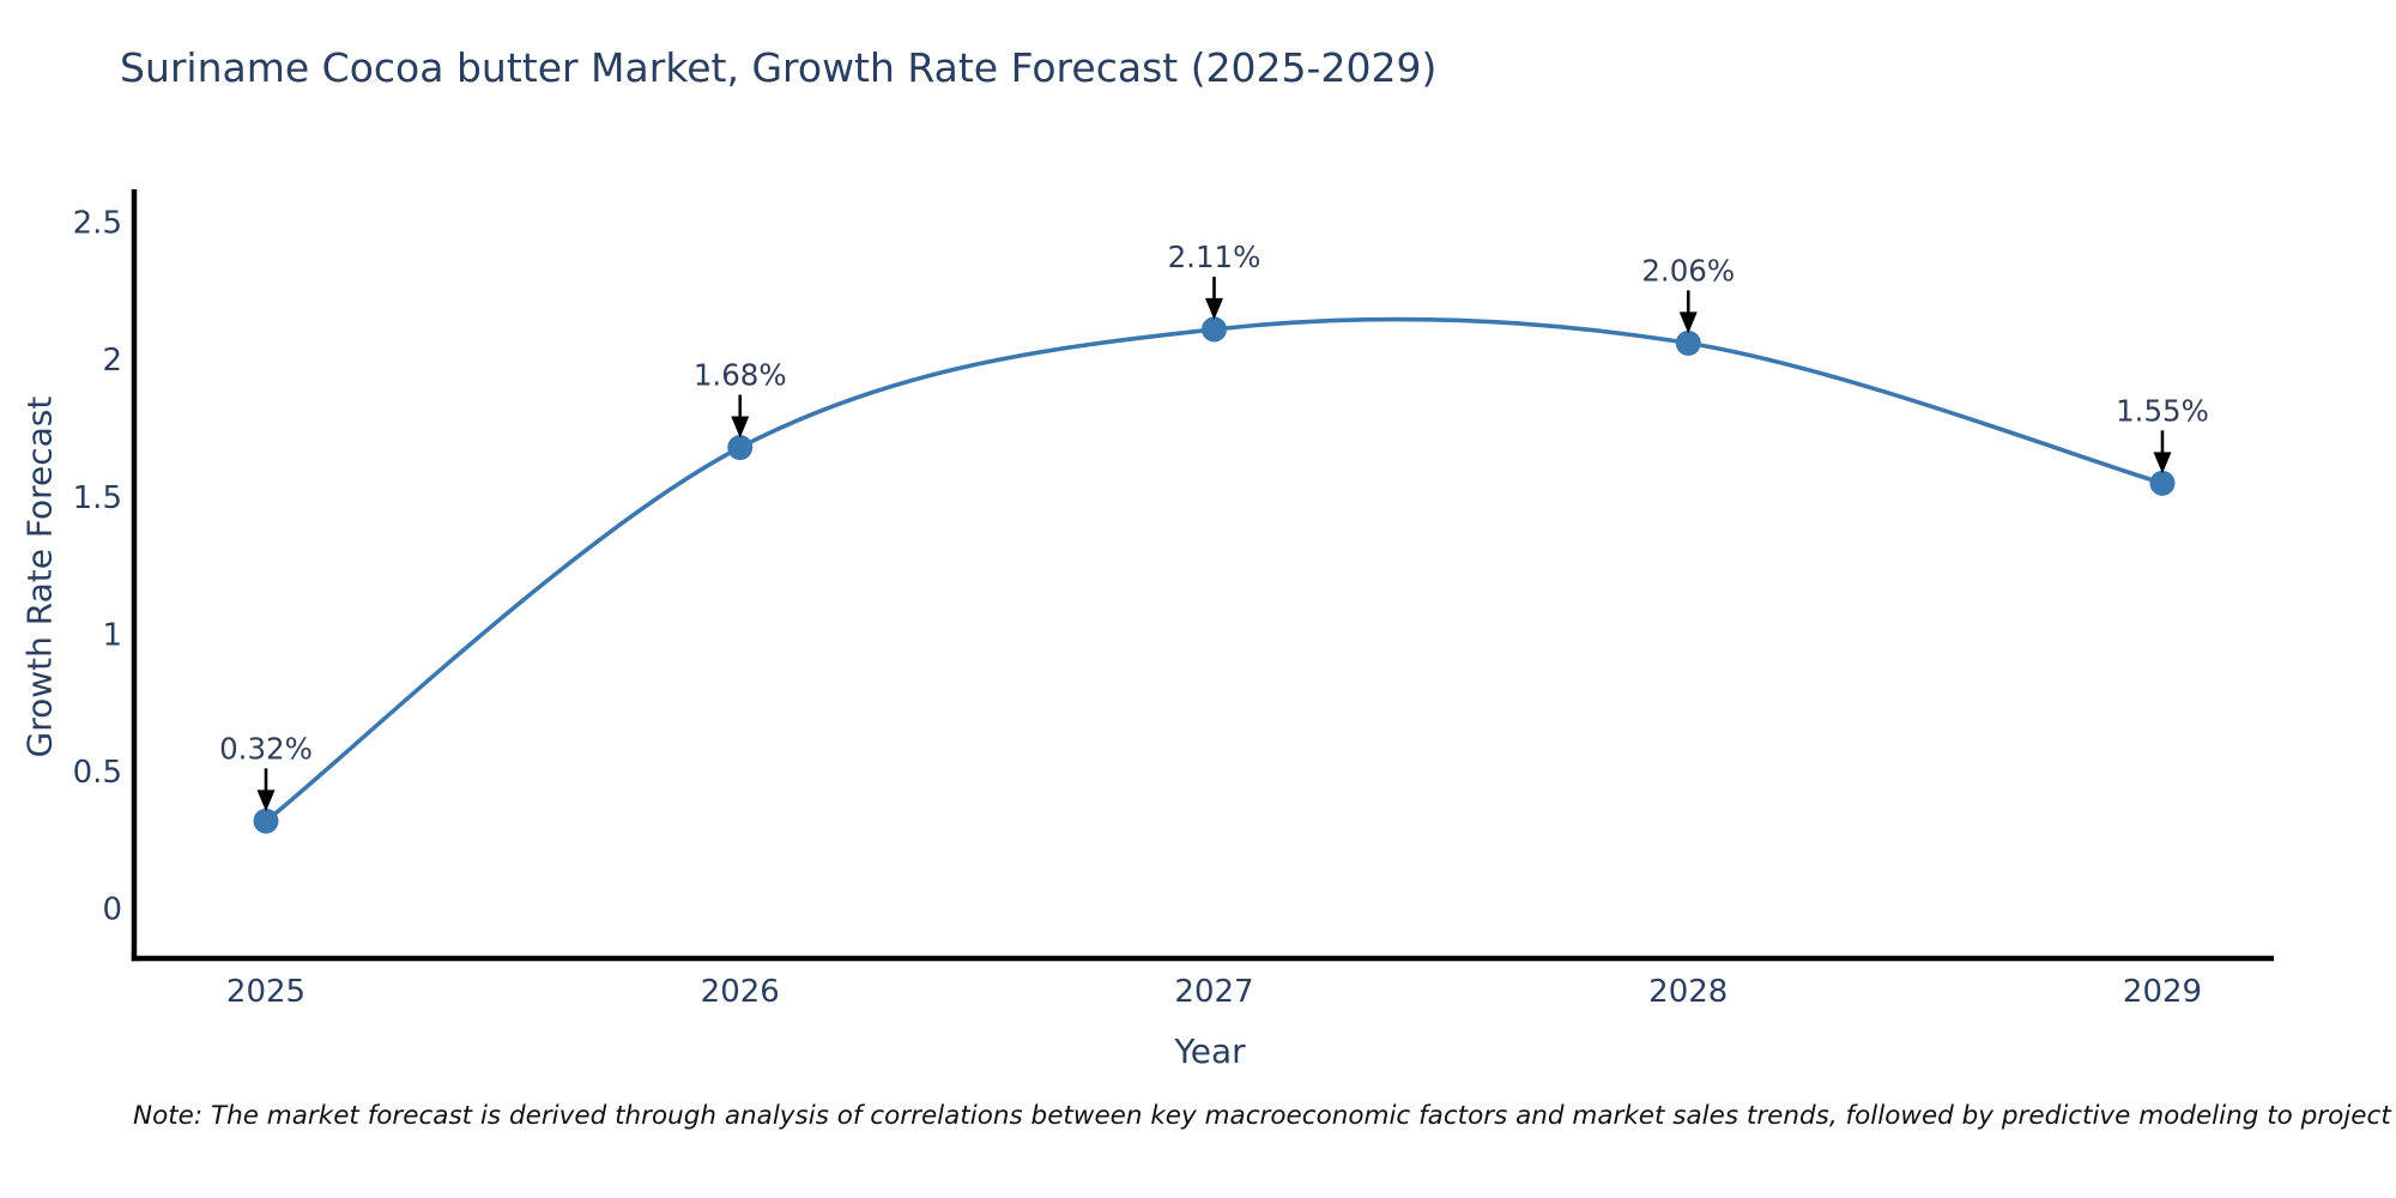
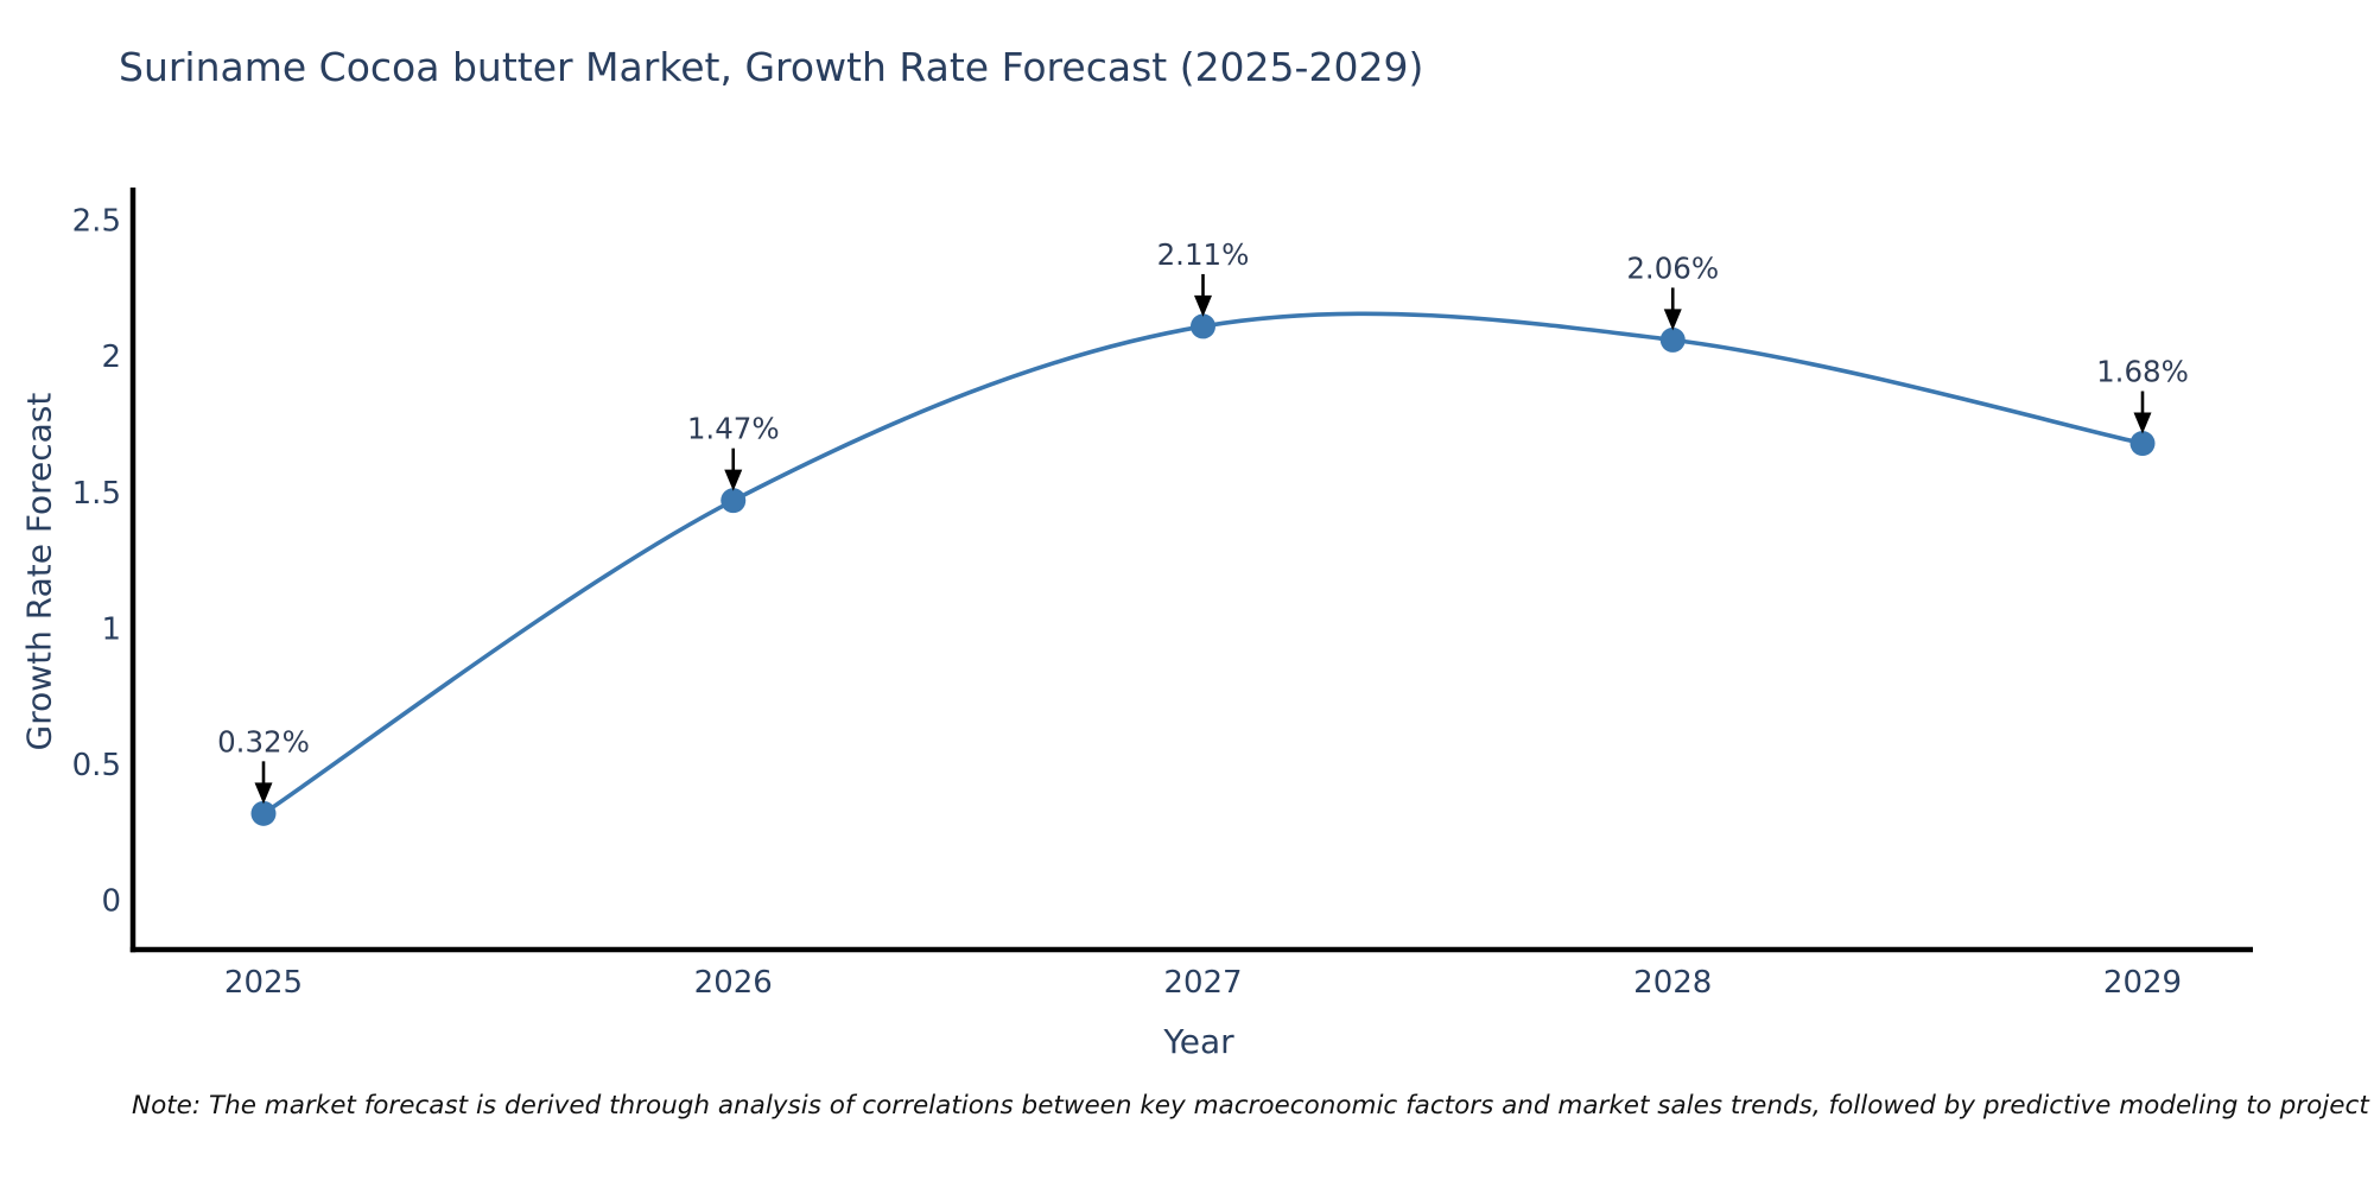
2026: 1.68% -> 1.47%
2029: 1.55% -> 1.68%
